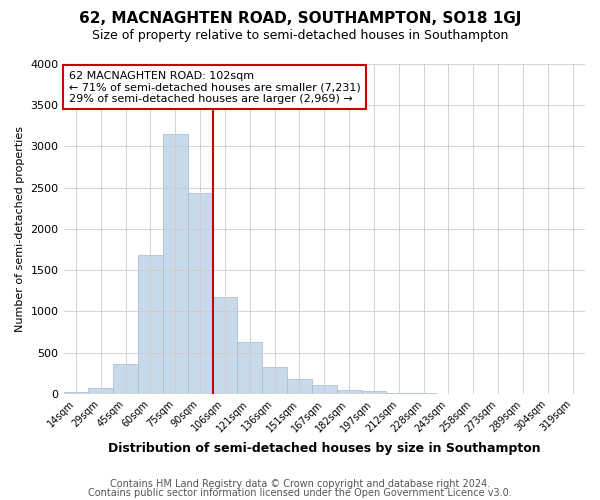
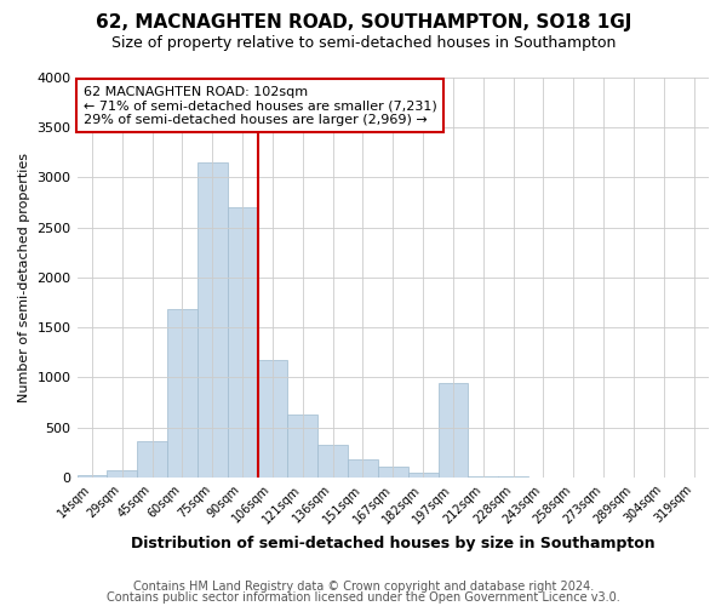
90sqm: 2440 -> 2700
197sqm: 40 -> 940
